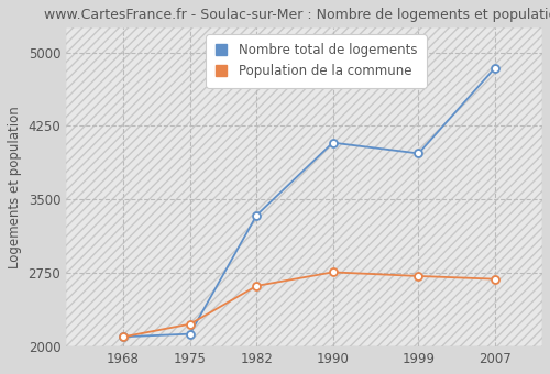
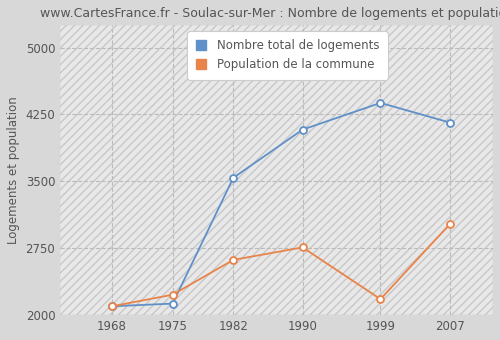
Nombre total de logements/1982: 3340 -> 3540
Nombre total de logements/1999: 3970 -> 4380
Population de la commune/1999: 2720 -> 2180
Nombre total de logements/2007: 4840 -> 4160
Population de la commune/2007: 2690 -> 3020
